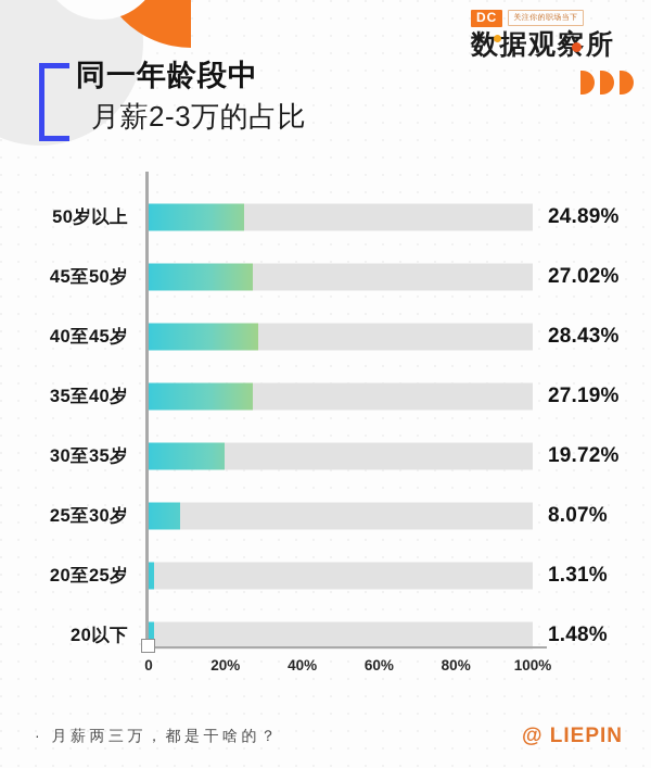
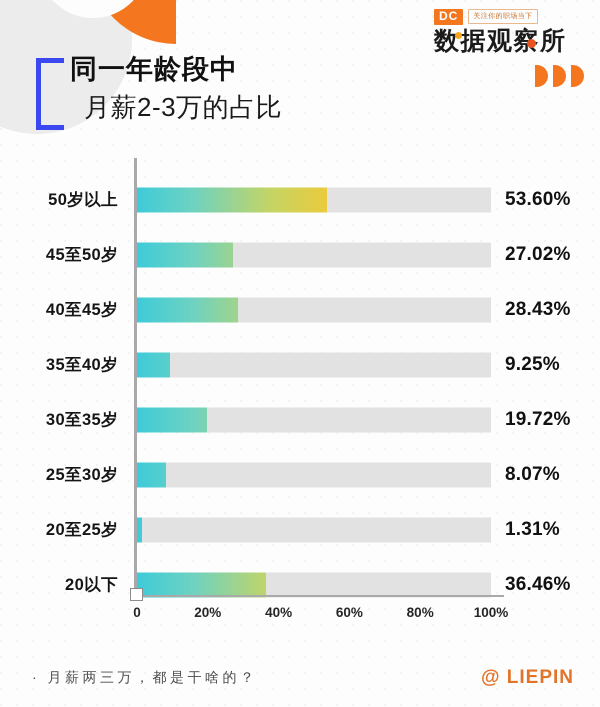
50岁以上: 24.89% -> 53.60%
35至40岁: 27.19% -> 9.25%
20以下: 1.48% -> 36.46%
